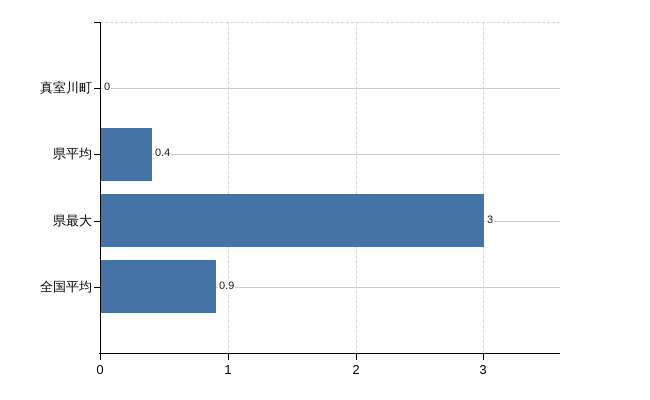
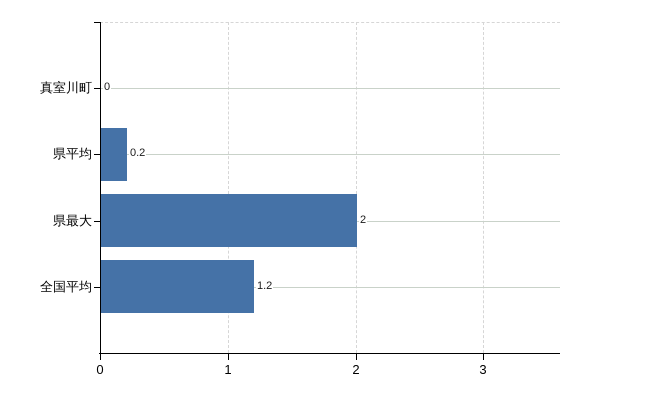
県平均: 0.4 -> 0.2
県最大: 3 -> 2
全国平均: 0.9 -> 1.2
